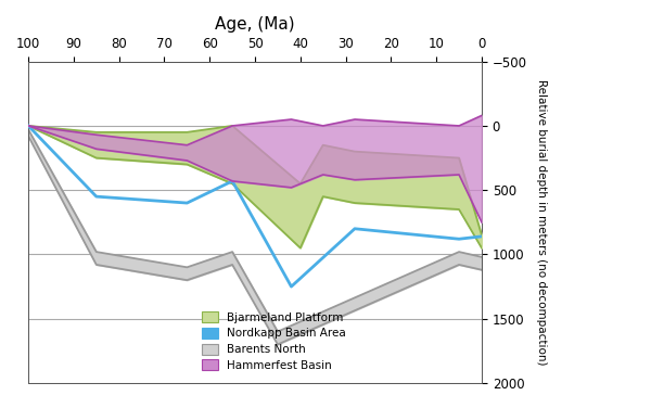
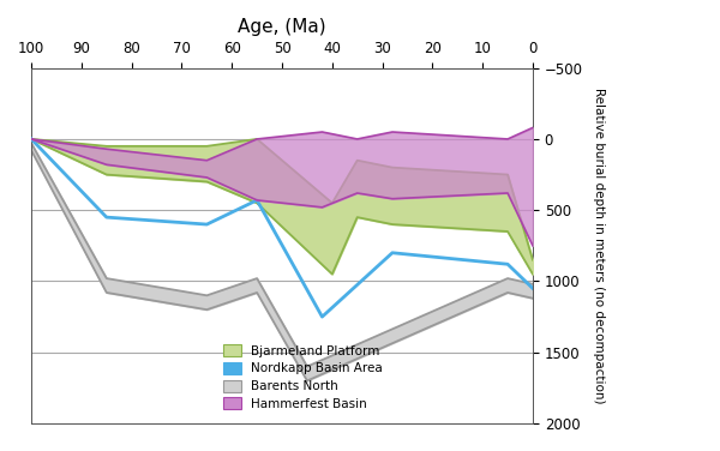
Nordkapp Basin Area/0: 860 -> 1050
